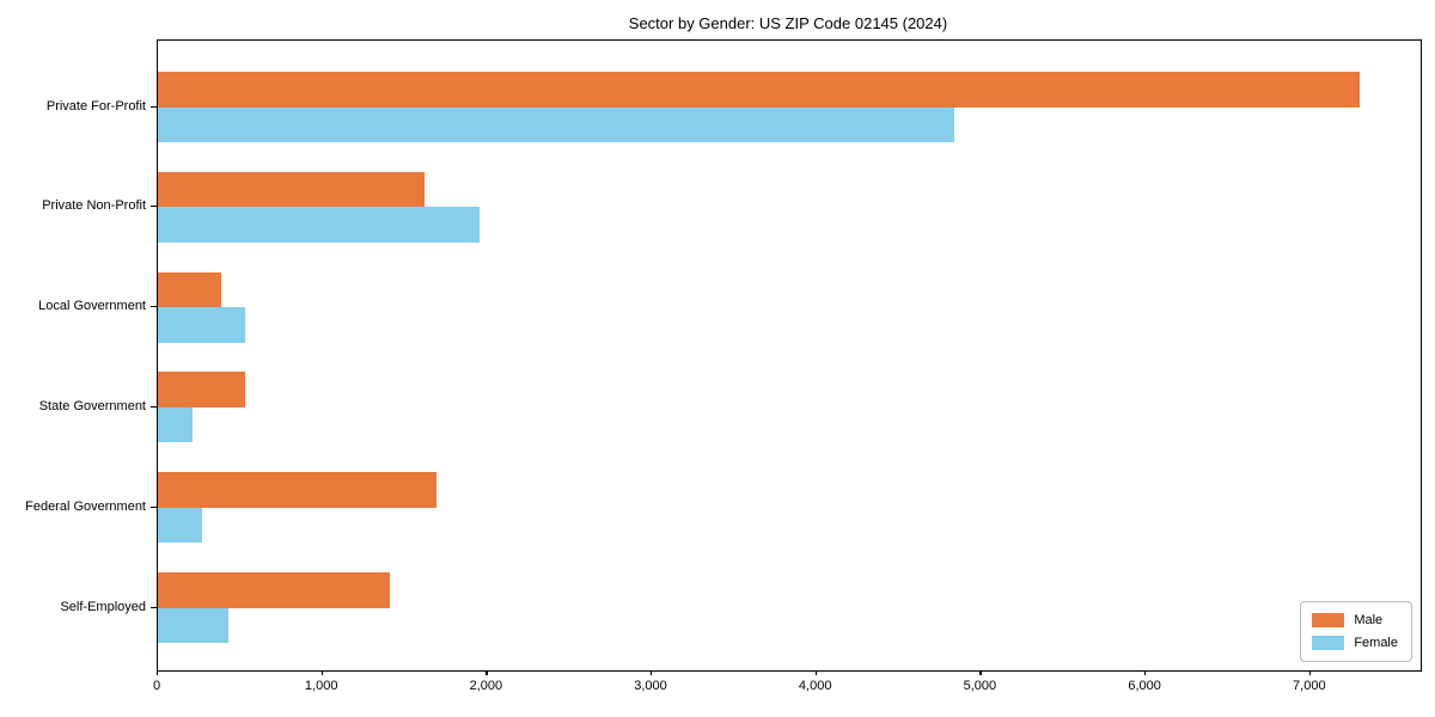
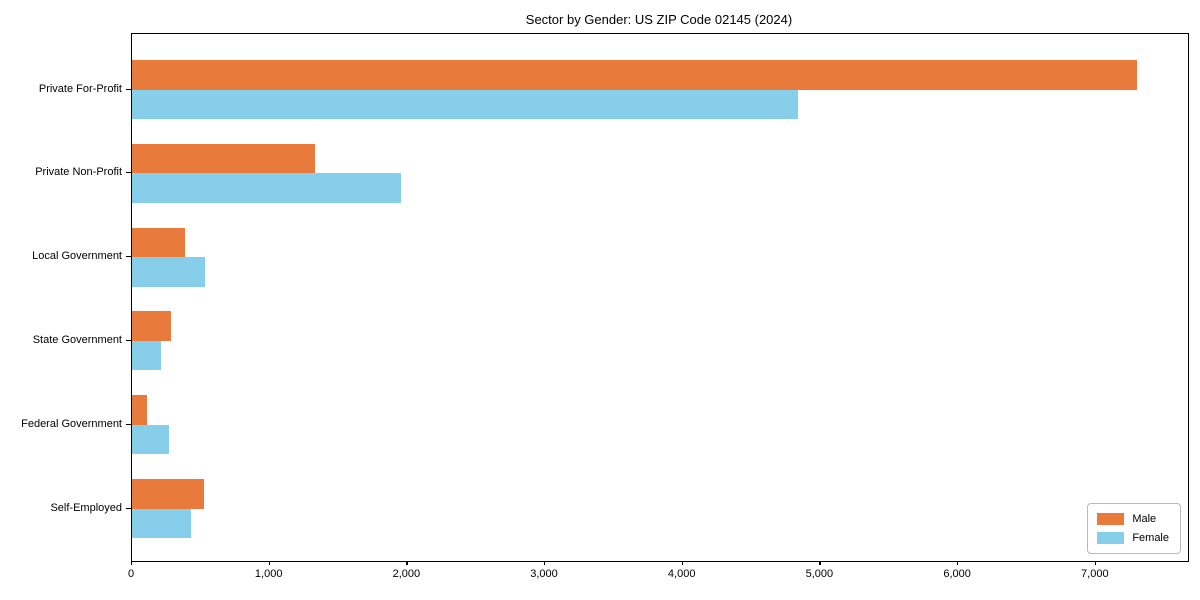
Male/Private Non-Profit: 1620 -> 1330
Male/State Government: 530 -> 280
Male/Federal Government: 1690 -> 110
Male/Self-Employed: 1410 -> 520
